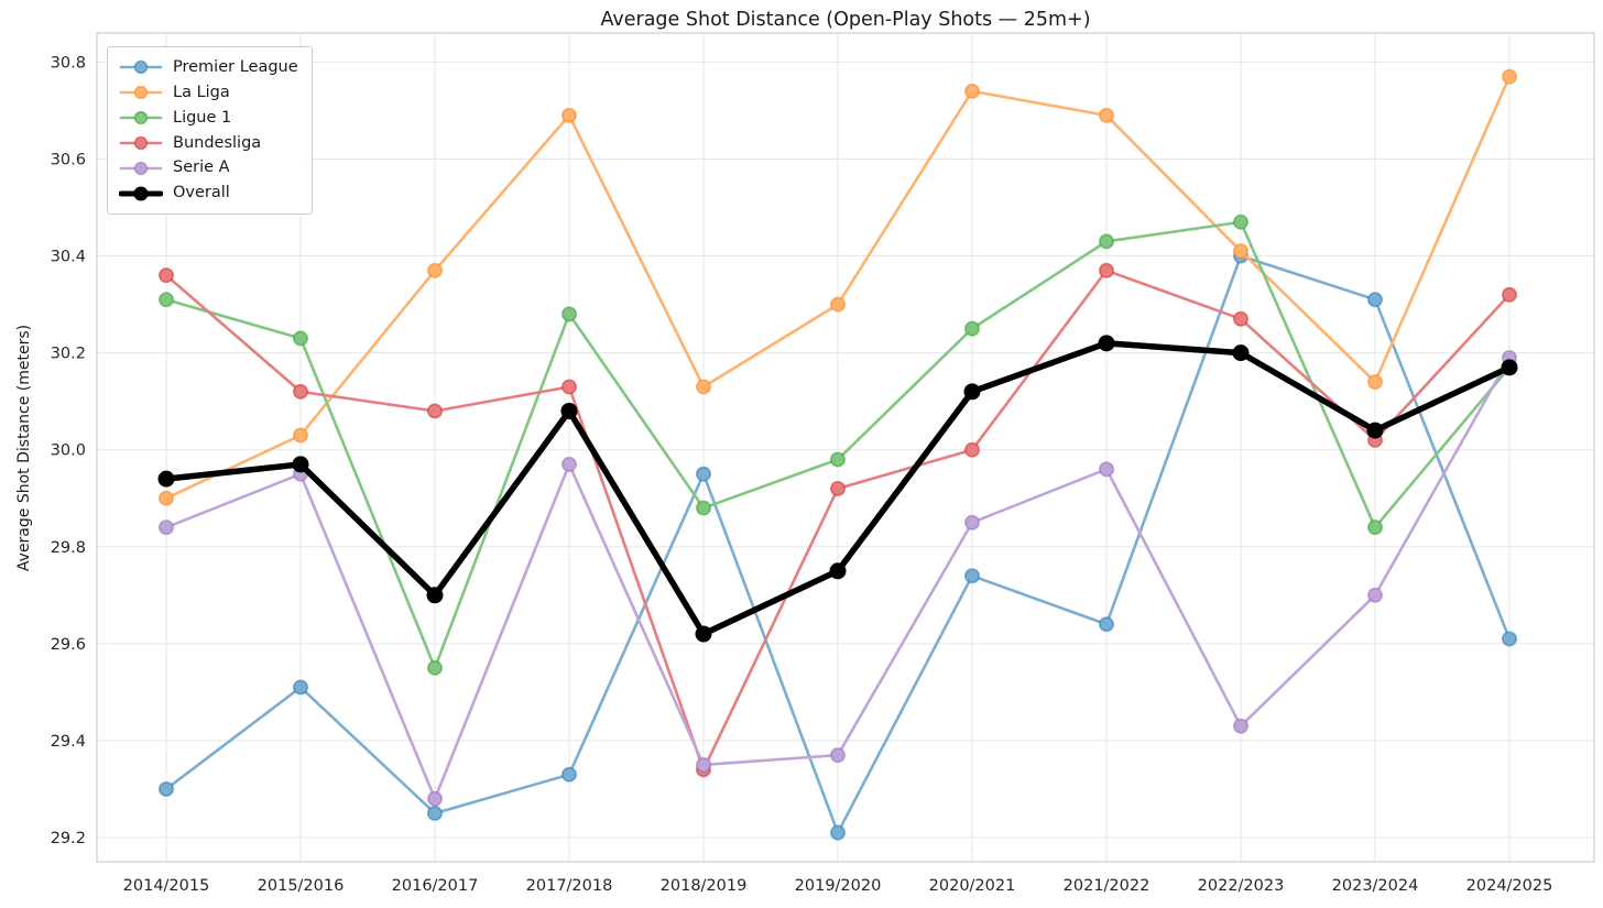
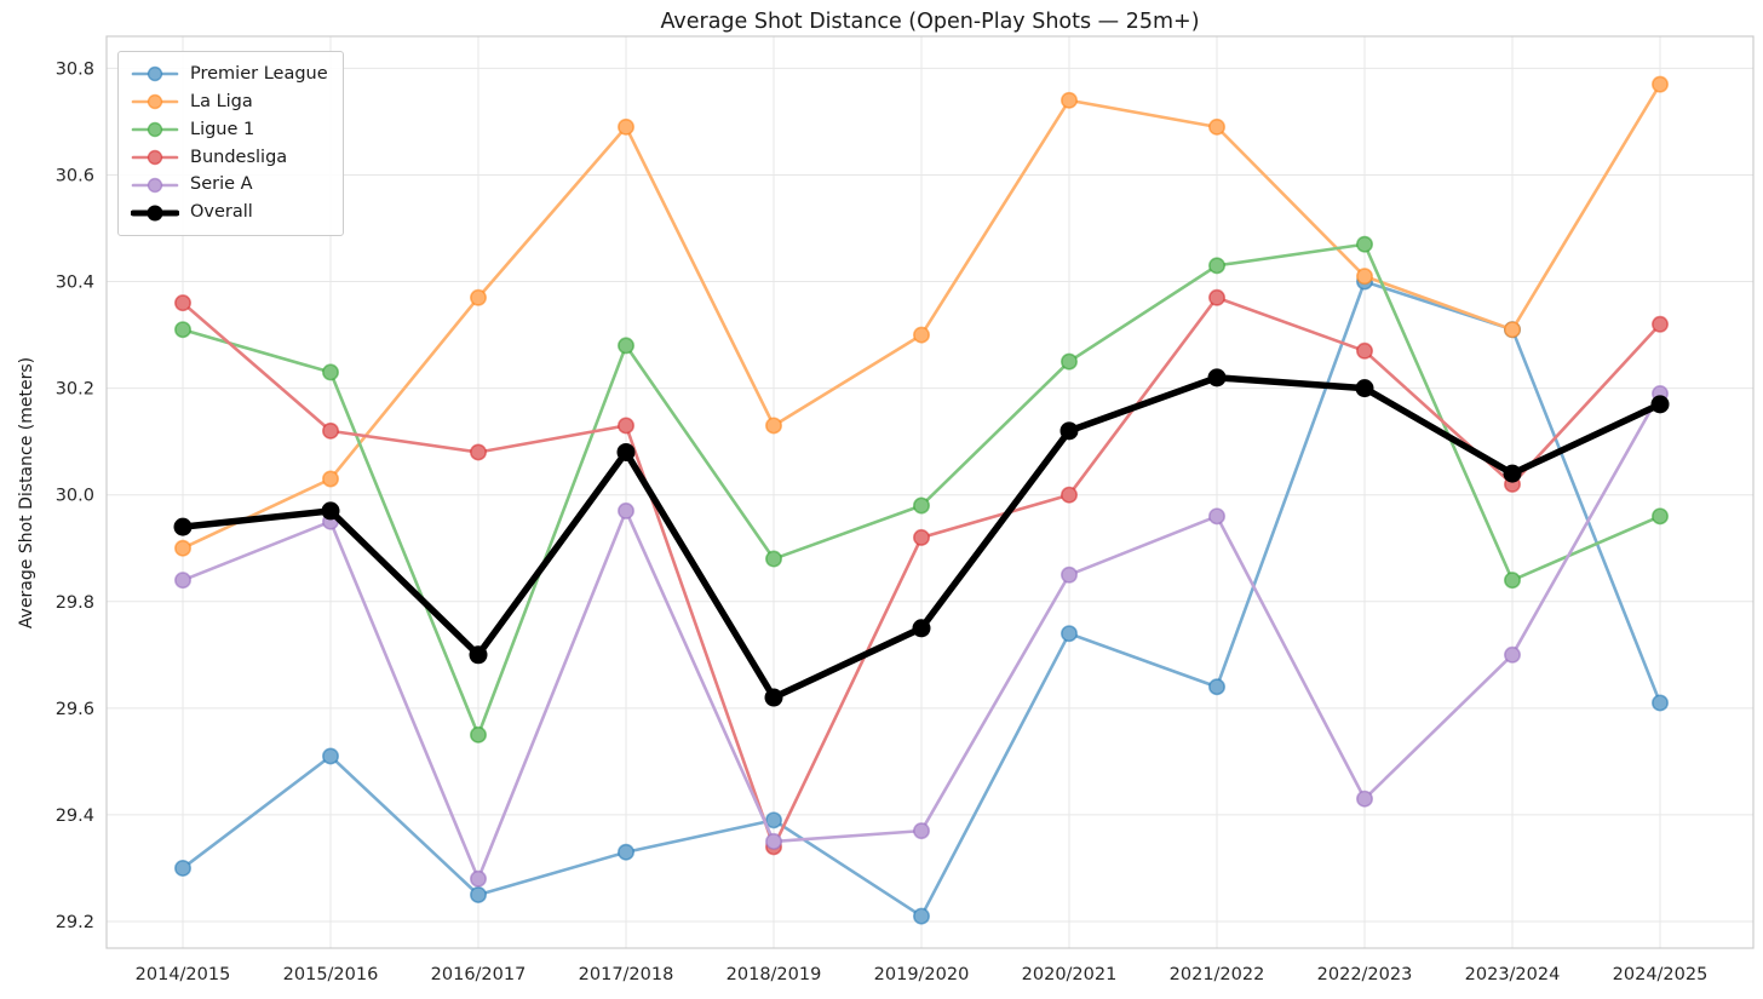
Premier League/2018/2019: 29.95 -> 29.39
La Liga/2023/2024: 30.14 -> 30.31
Ligue 1/2024/2025: 30.17 -> 29.96
